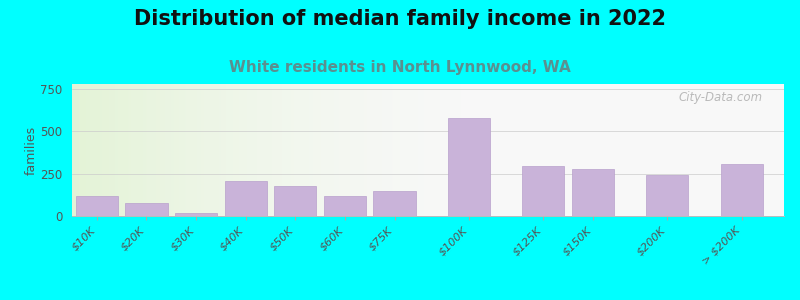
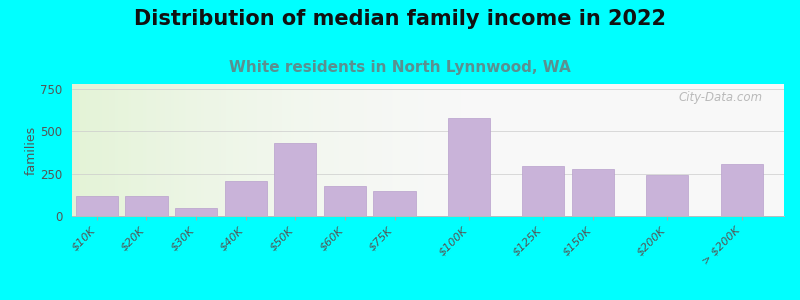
$20K: 80 -> 120
$30K: 20 -> 50
$50K: 180 -> 430
$60K: 120 -> 180
